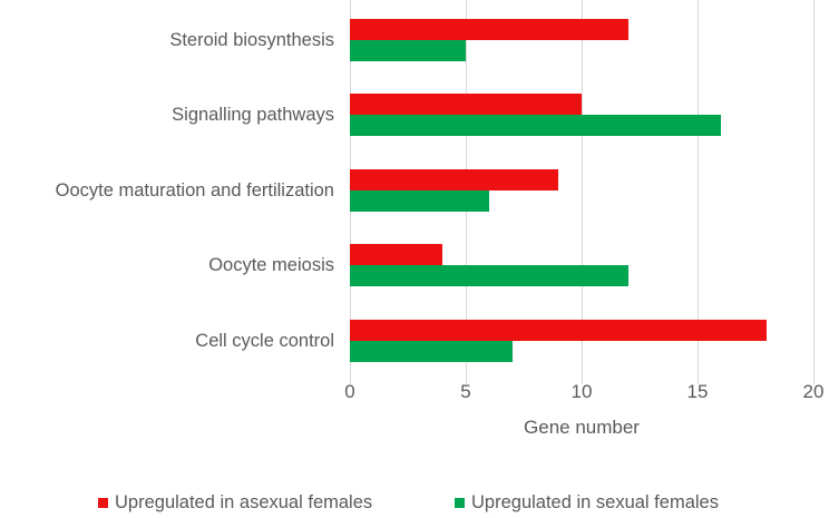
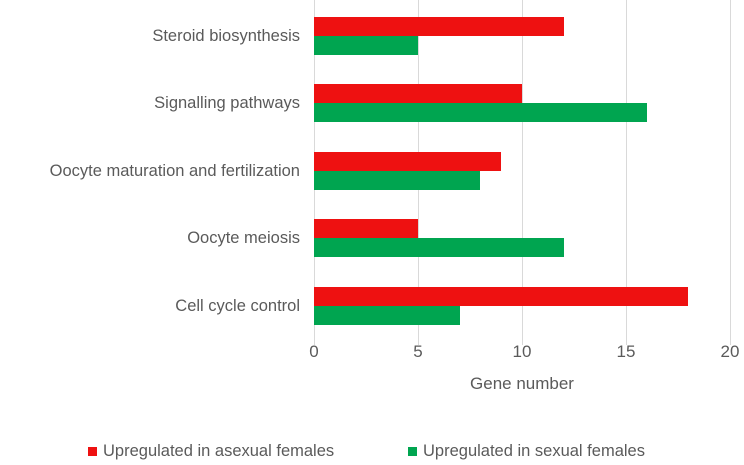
Upregulated in sexual females/Oocyte maturation and fertilization: 6 -> 8
Upregulated in asexual females/Oocyte meiosis: 4 -> 5
